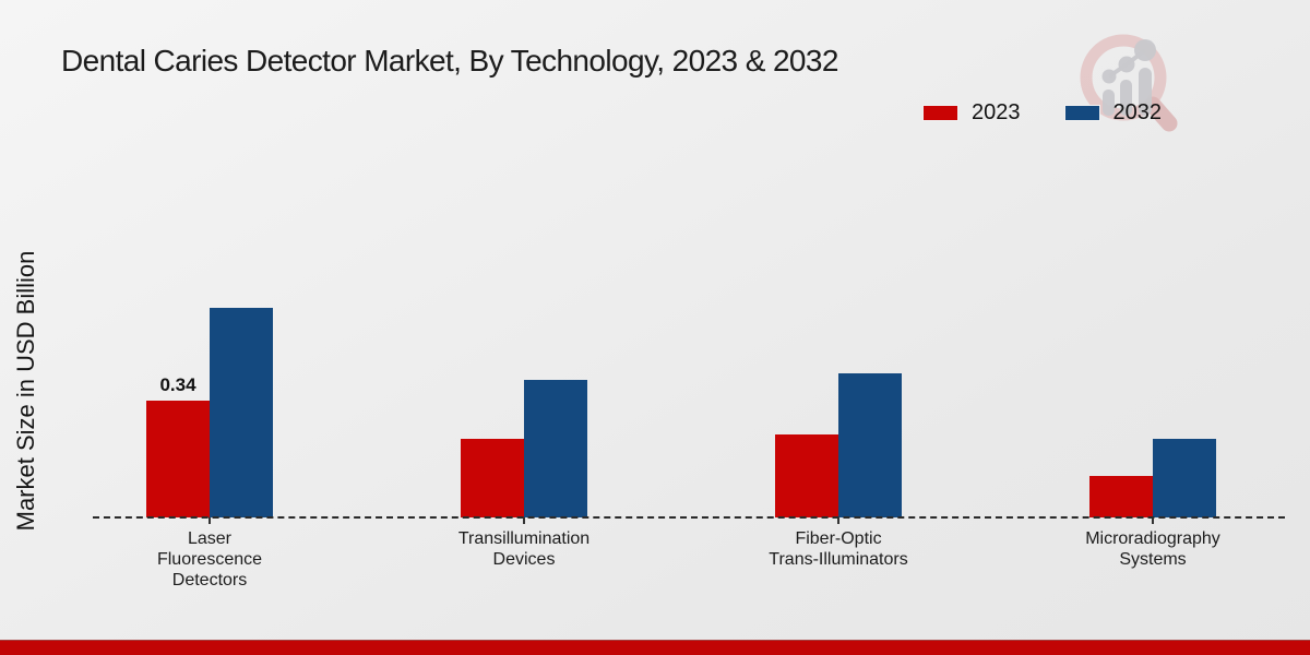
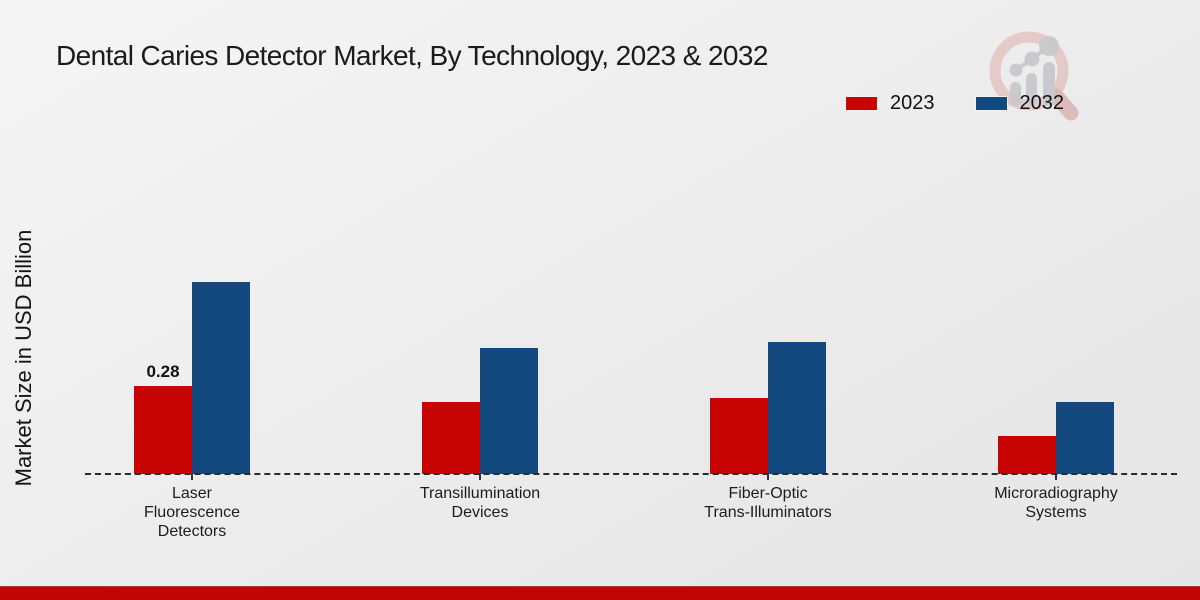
2023/Laser Fluorescence Detectors: 0.34 -> 0.28
